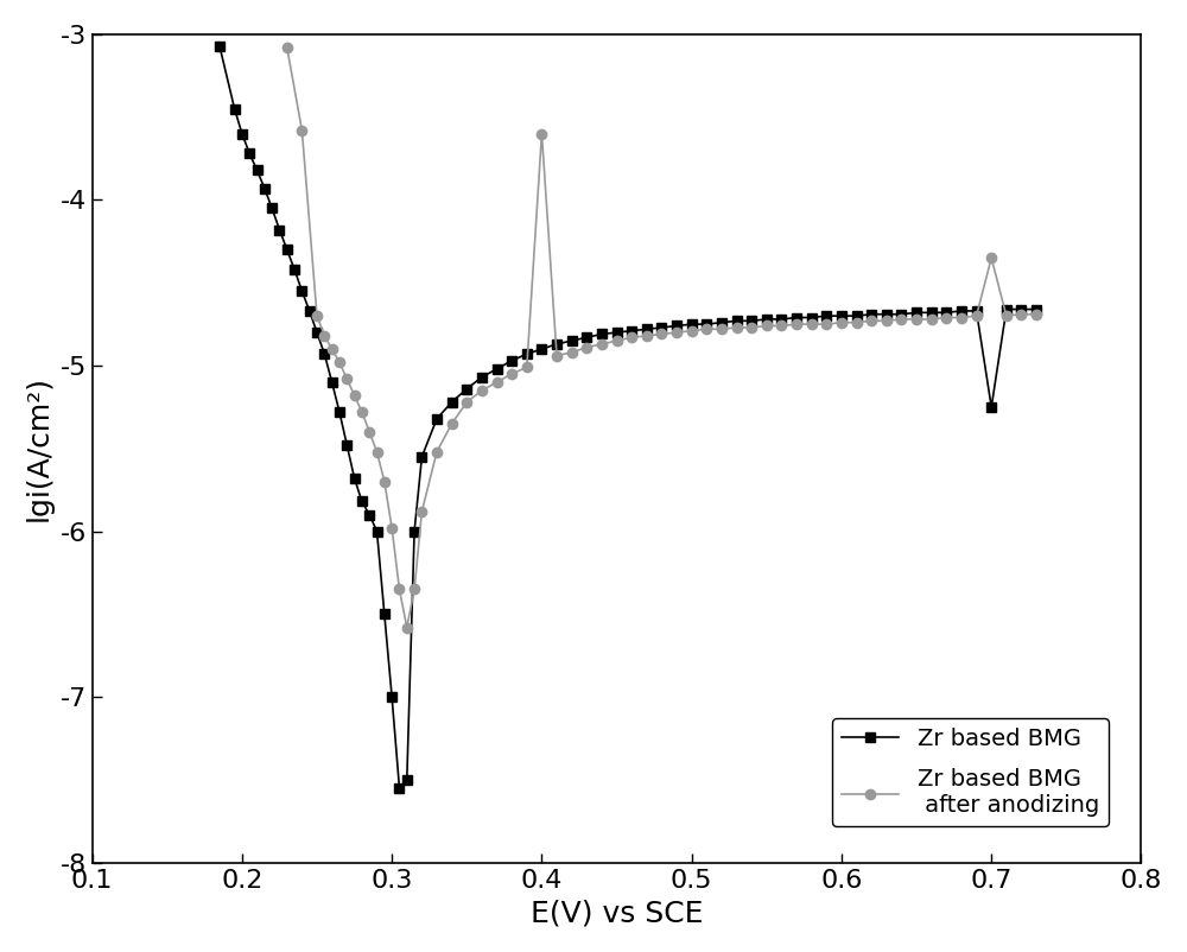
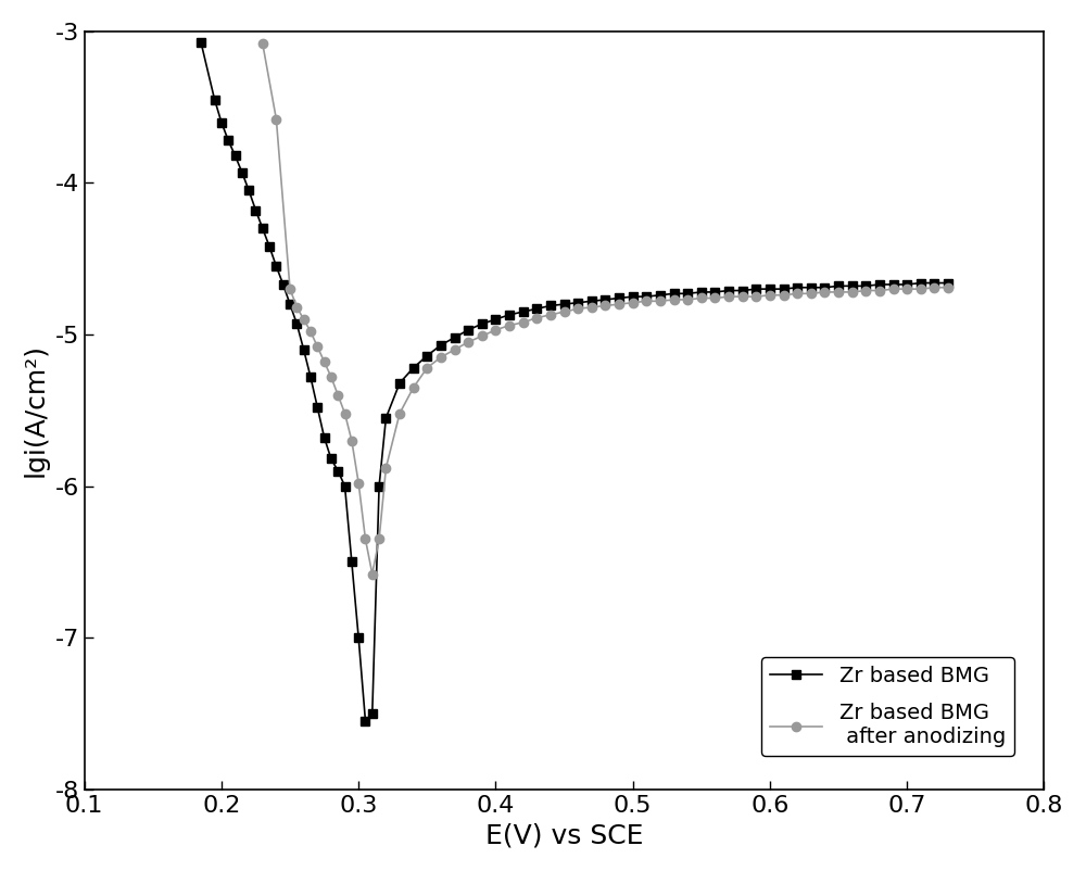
Zr based BMG after anodizing/0.4: -3.60 -> -4.97
Zr based BMG/0.7: -5.25 -> -4.67
Zr based BMG after anodizing/0.7: -4.35 -> -4.70
